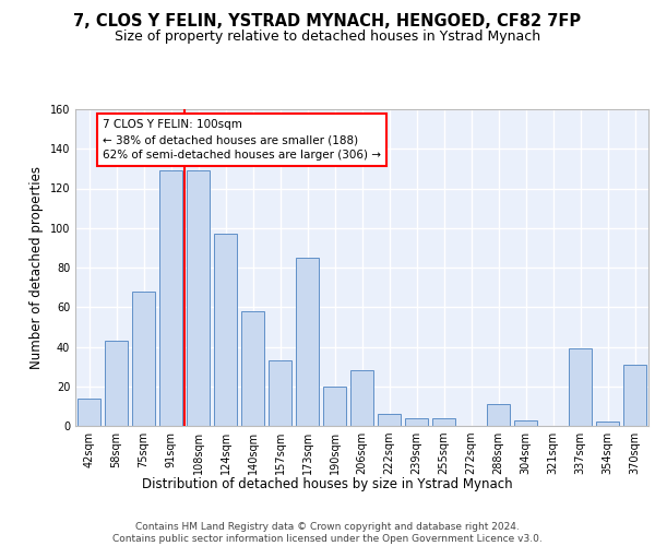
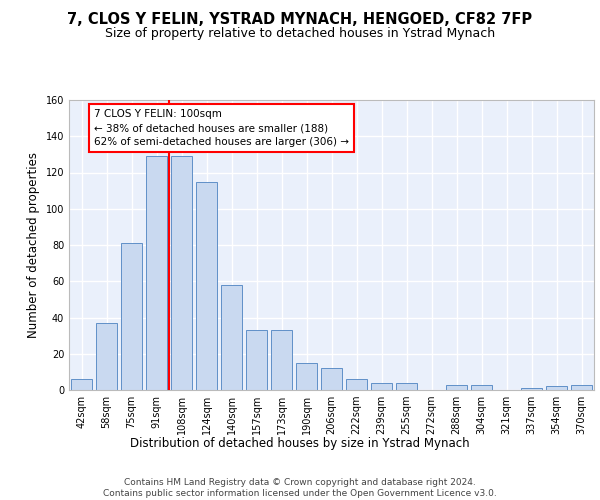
42sqm: 14 -> 6
58sqm: 43 -> 37
75sqm: 68 -> 81
124sqm: 97 -> 115
173sqm: 85 -> 33
190sqm: 20 -> 15
206sqm: 28 -> 12
288sqm: 11 -> 3
337sqm: 39 -> 1
370sqm: 31 -> 3
